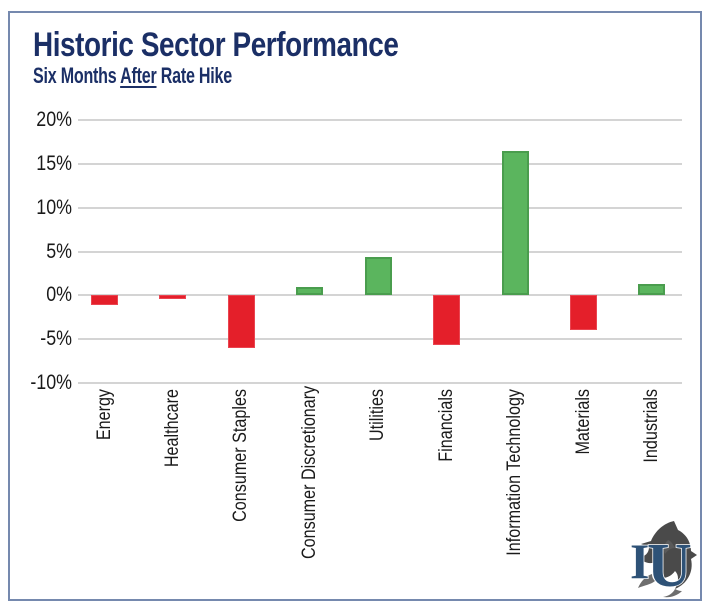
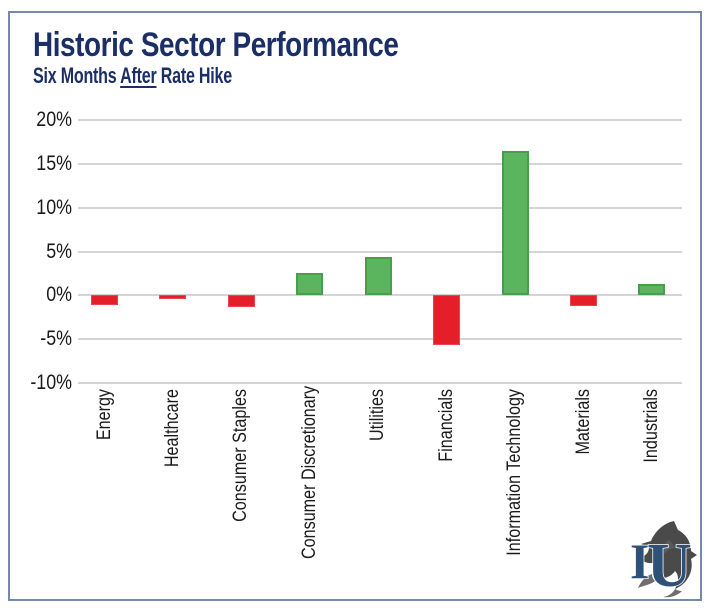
Consumer Staples: -6% -> -1%
Consumer Discretionary: 1% -> 3%
Materials: -4% -> -1%
